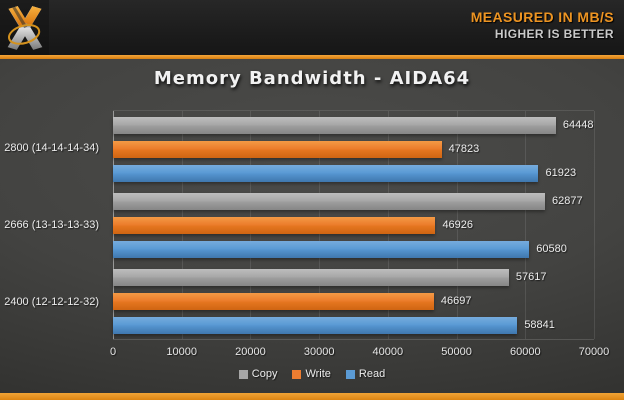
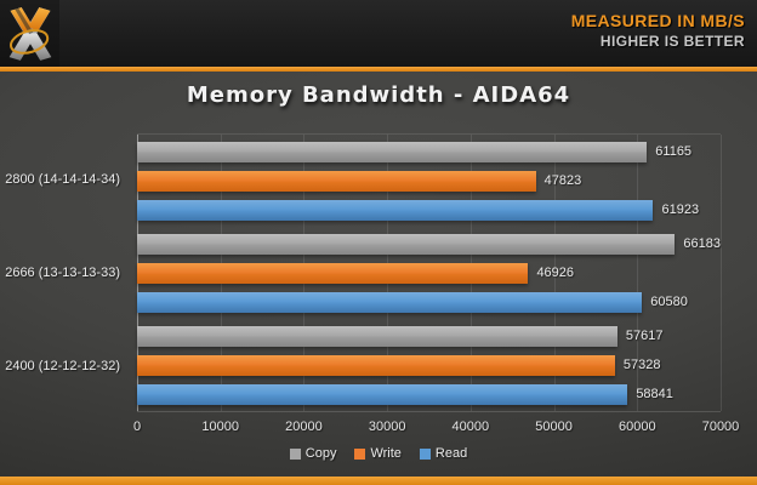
Copy/2800 (14-14-14-34): 64448 -> 61165
Copy/2666 (13-13-13-33): 62877 -> 66183
Write/2400 (12-12-12-32): 46697 -> 57328
